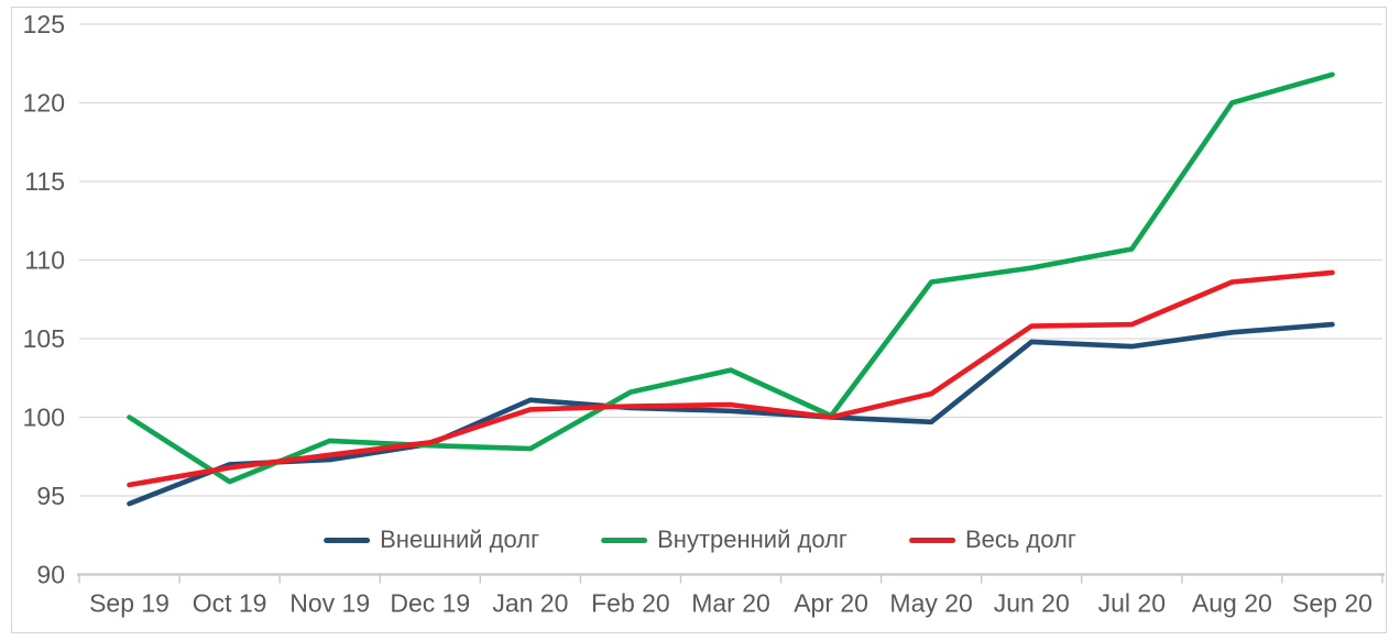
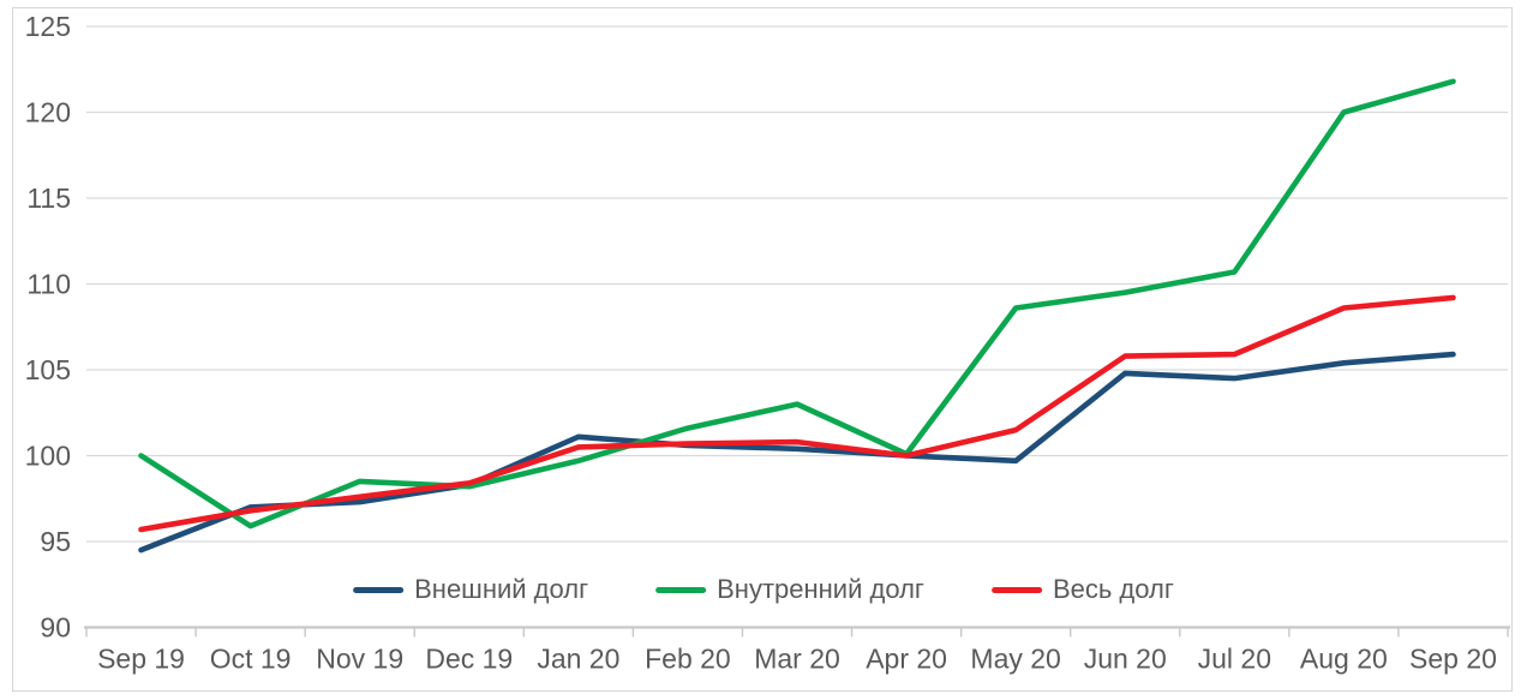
Внутренний долг/Jan 20: 98.0 -> 99.7
